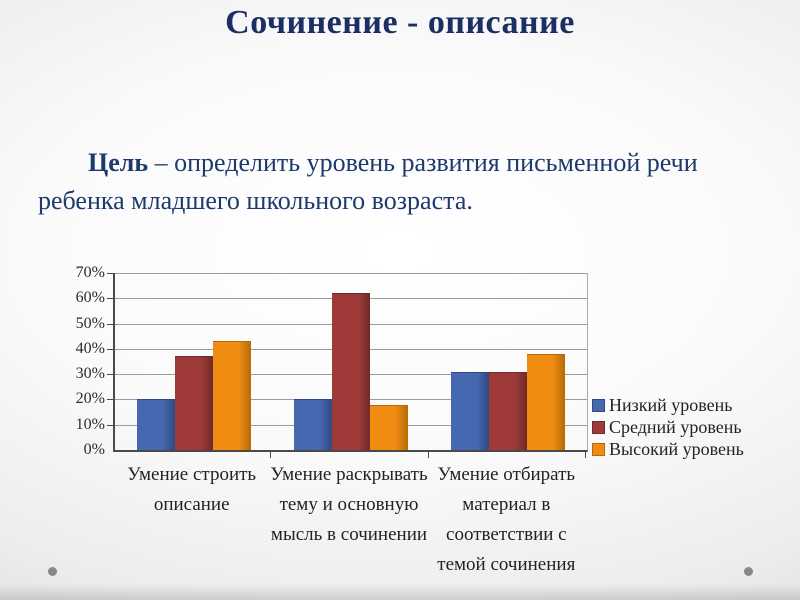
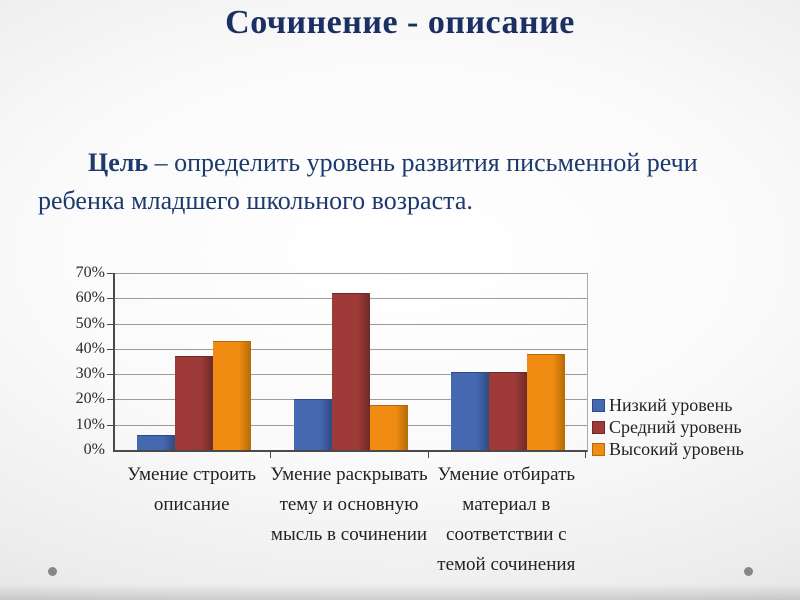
Низкий уровень/Умение строить описание: 20% -> 6%
